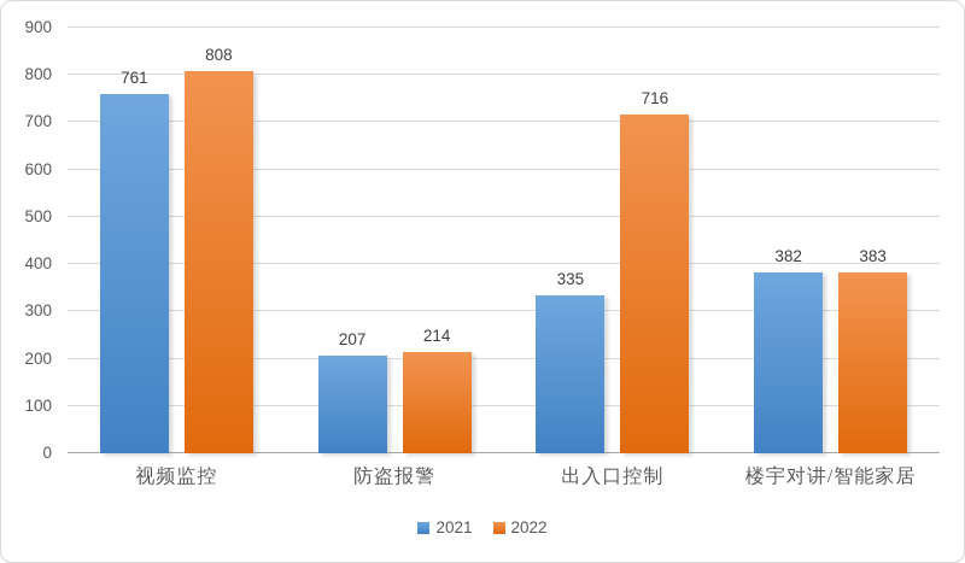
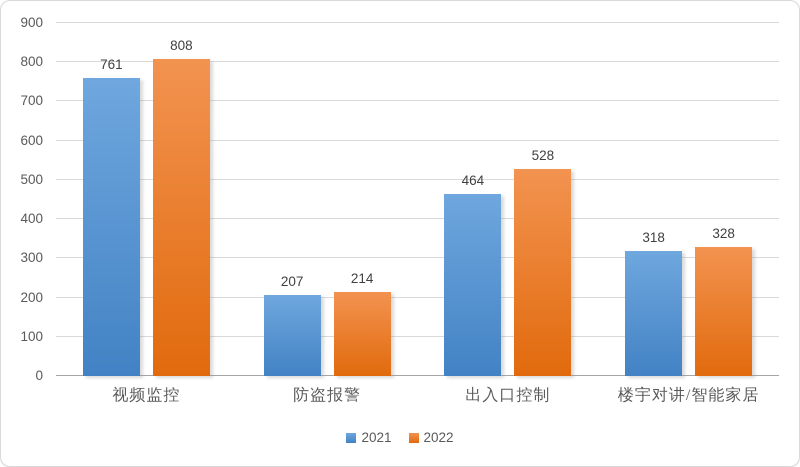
2021/出入口控制: 335 -> 464
2022/出入口控制: 716 -> 528
2021/楼宇对讲/智能家居: 382 -> 318
2022/楼宇对讲/智能家居: 383 -> 328
